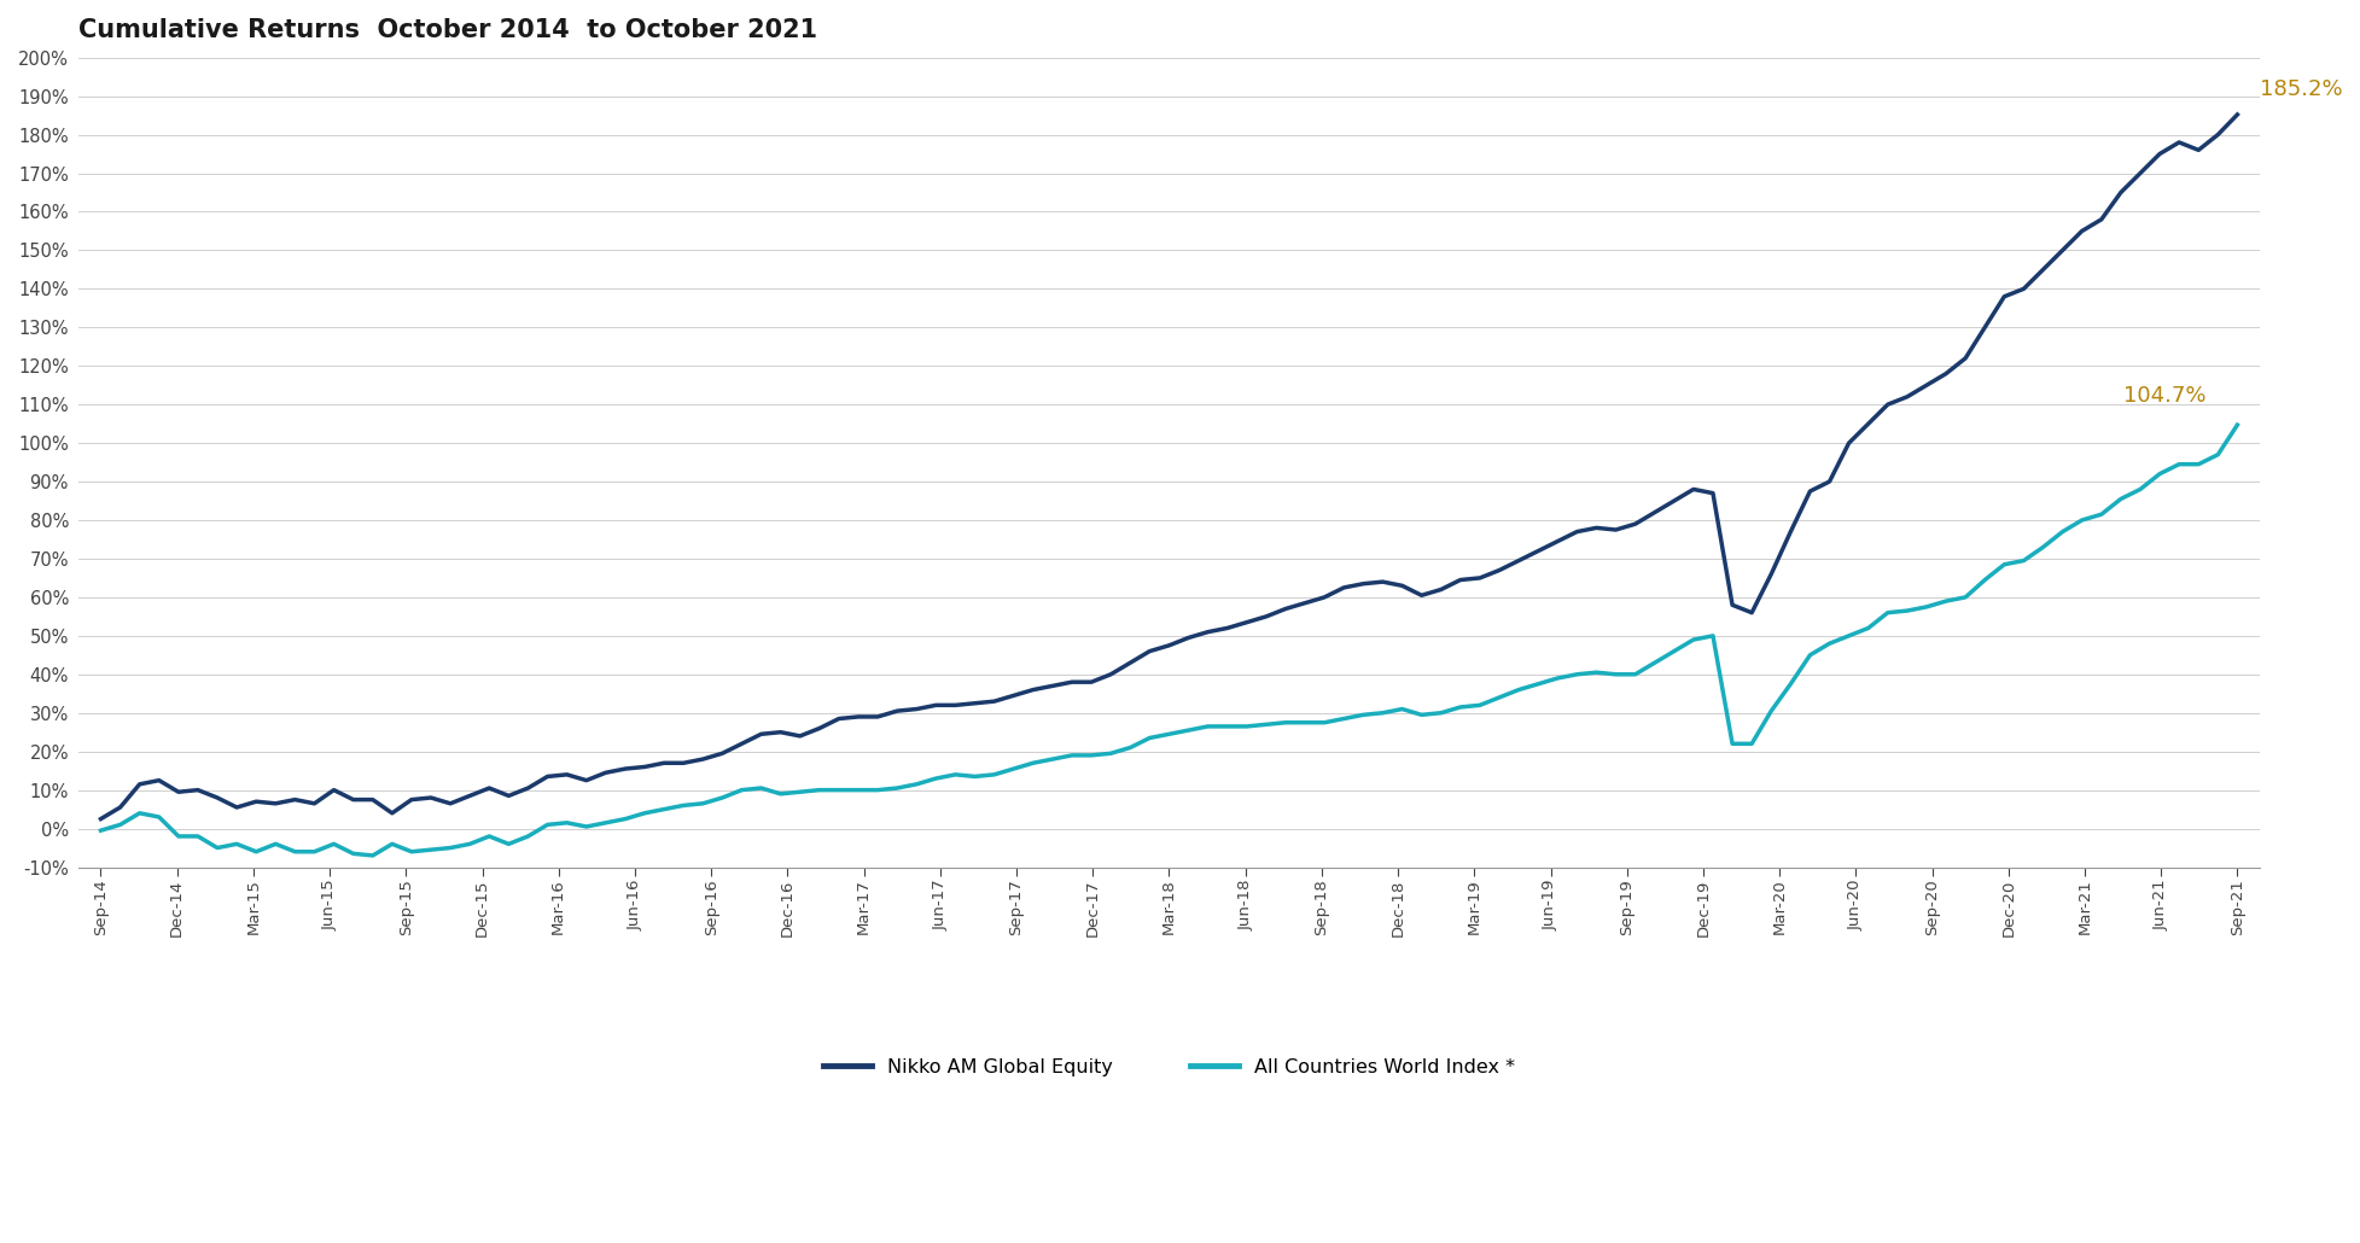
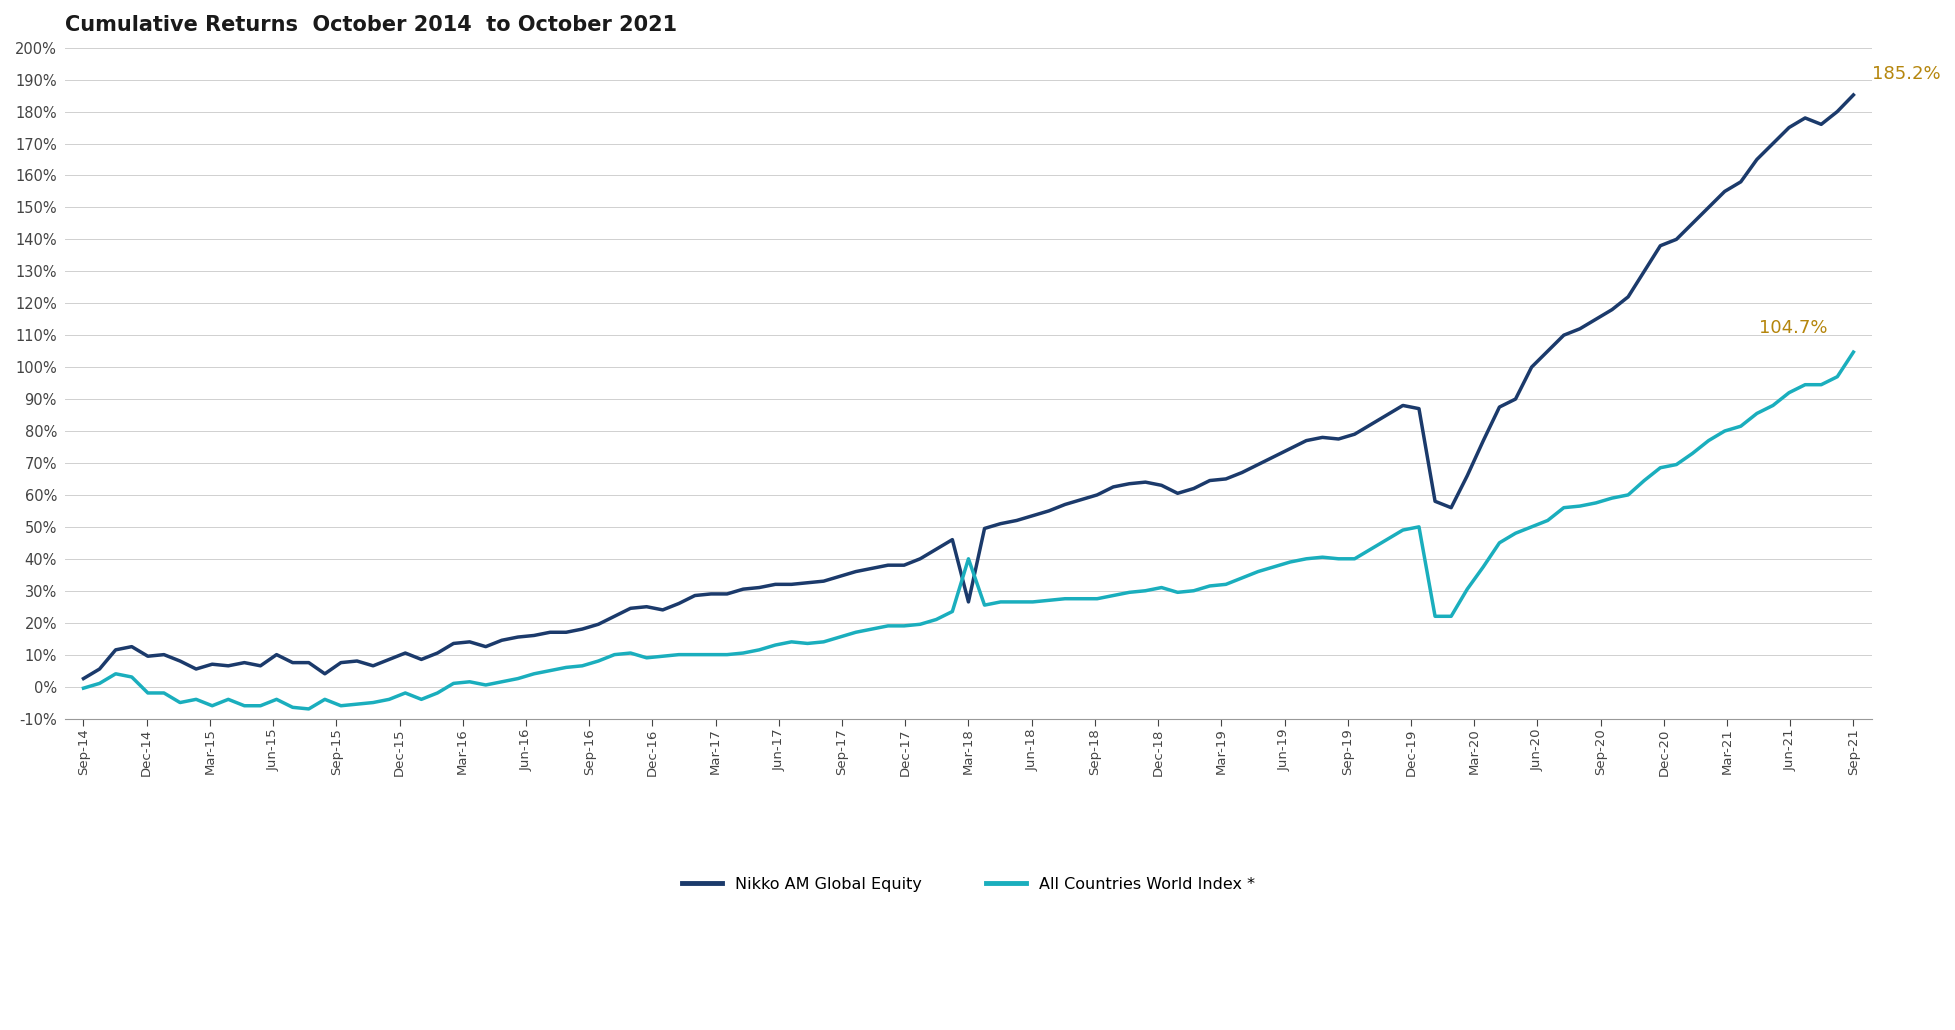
Nikko AM Global Equity/Mar-18: 47.5% -> 26.5%
All Countries World Index */Mar-18: 24.5% -> 40.0%
